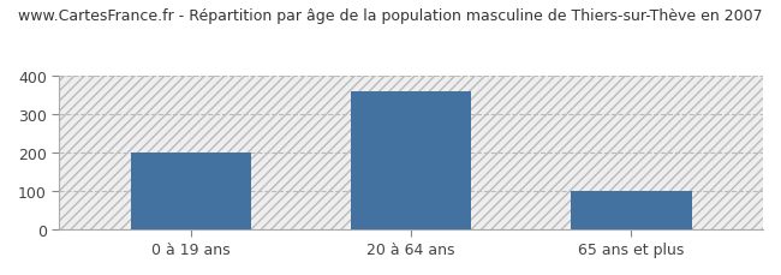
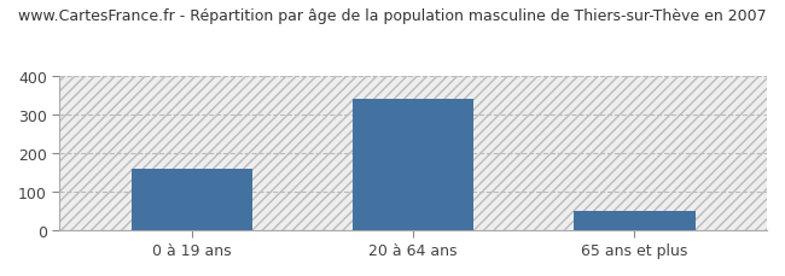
0 à 19 ans: 200 -> 160
20 à 64 ans: 360 -> 340
65 ans et plus: 100 -> 50
